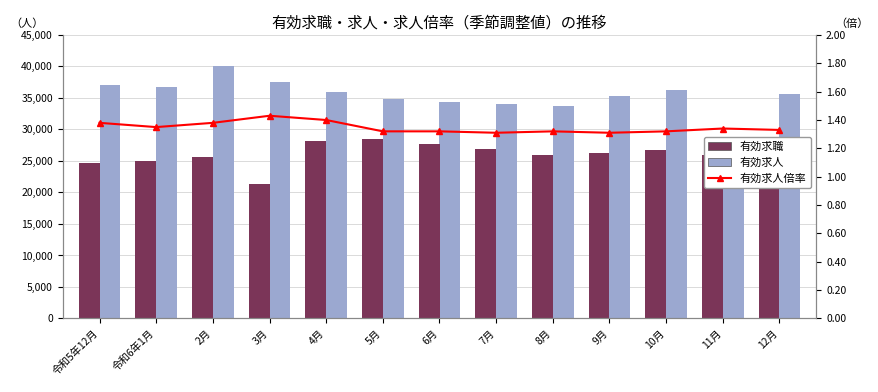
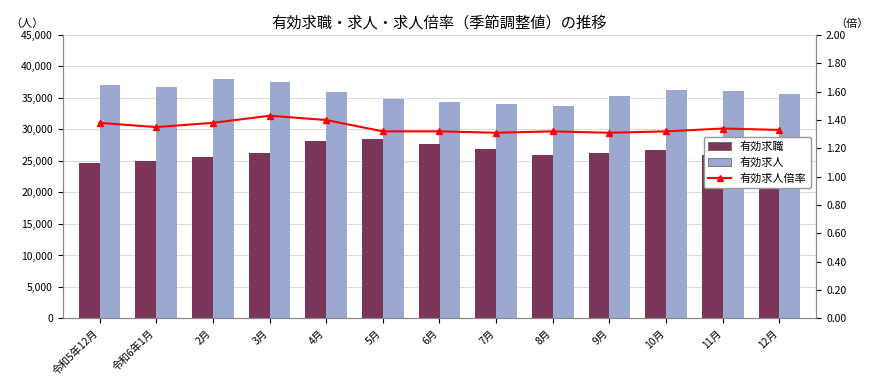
有効求人/2月: 40,000 -> 38,000
有効求職/3月: 21,400 -> 26,200
有効求人/11月: 28,400 -> 36,100
